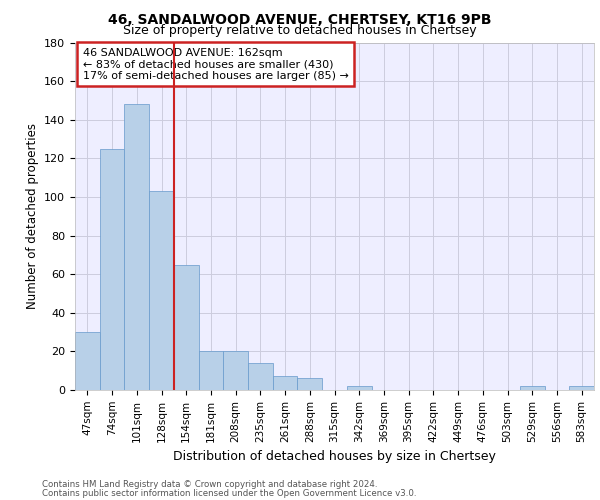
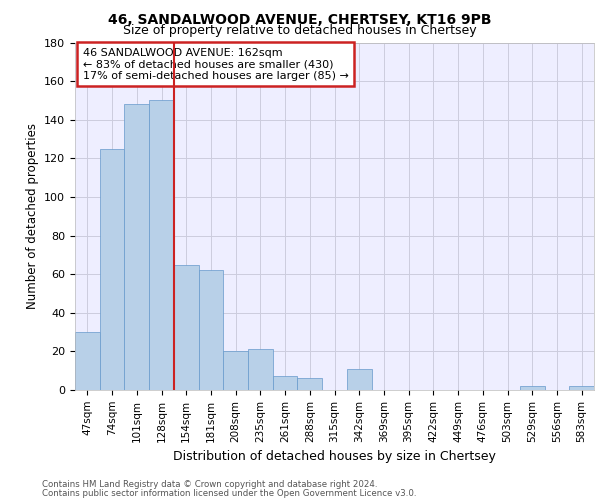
128sqm: 103 -> 150
181sqm: 20 -> 62
235sqm: 14 -> 21
342sqm: 2 -> 11
